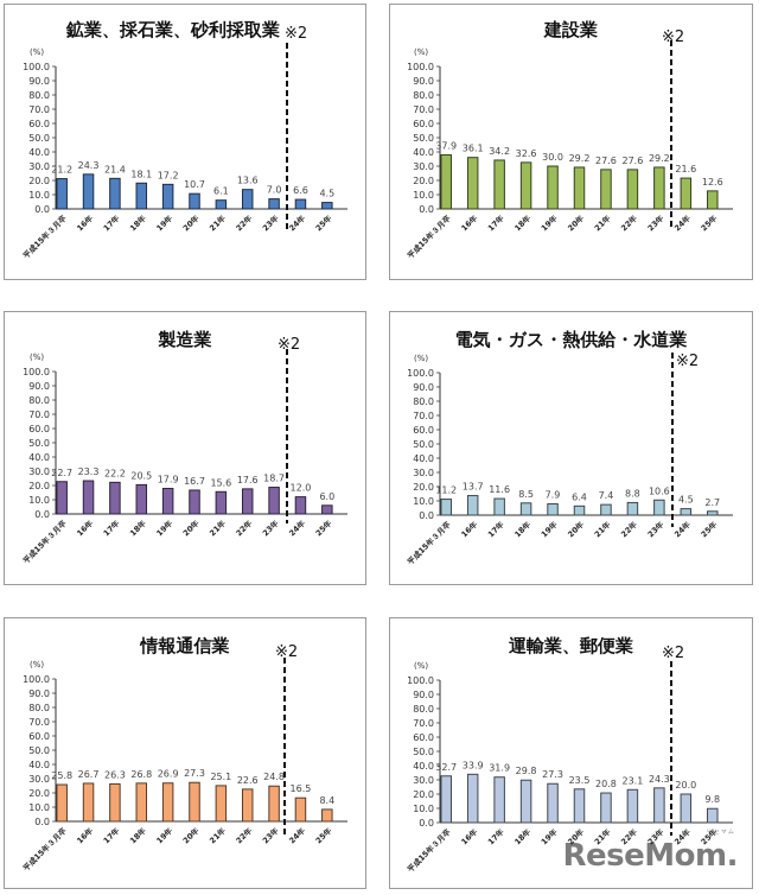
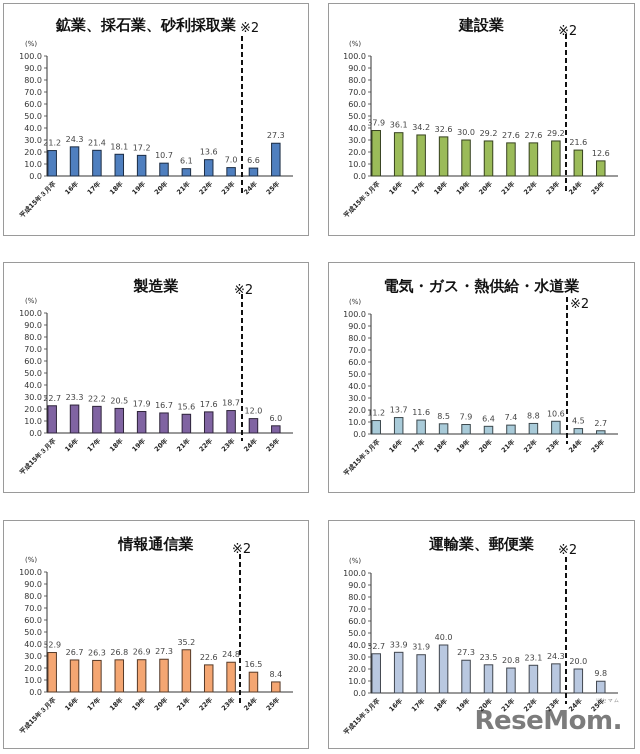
鉱業、採石業、砂利採取業/25年: 4.5 -> 27.3
情報通信業/平成15年３月卒: 25.8 -> 32.9
情報通信業/21年: 25.1 -> 35.2
運輸業、郵便業/18年: 29.8 -> 40.0
